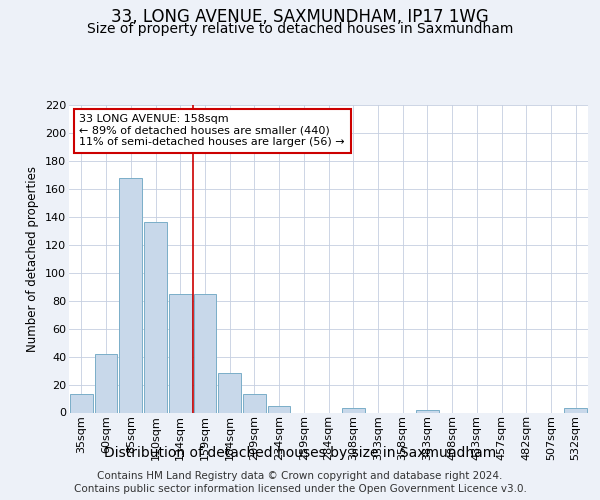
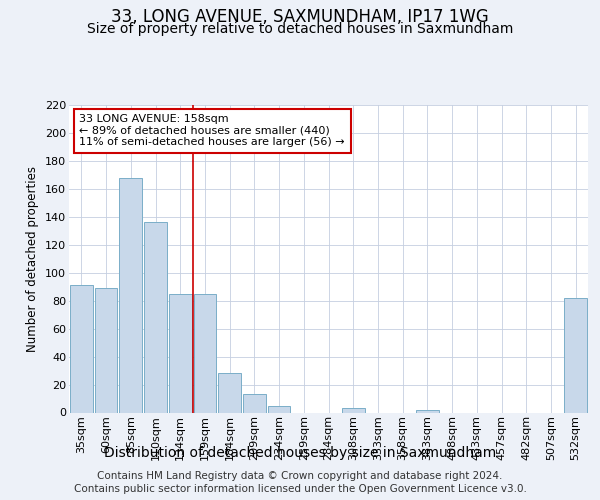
35sqm: 13 -> 91
60sqm: 42 -> 89
532sqm: 3 -> 82
